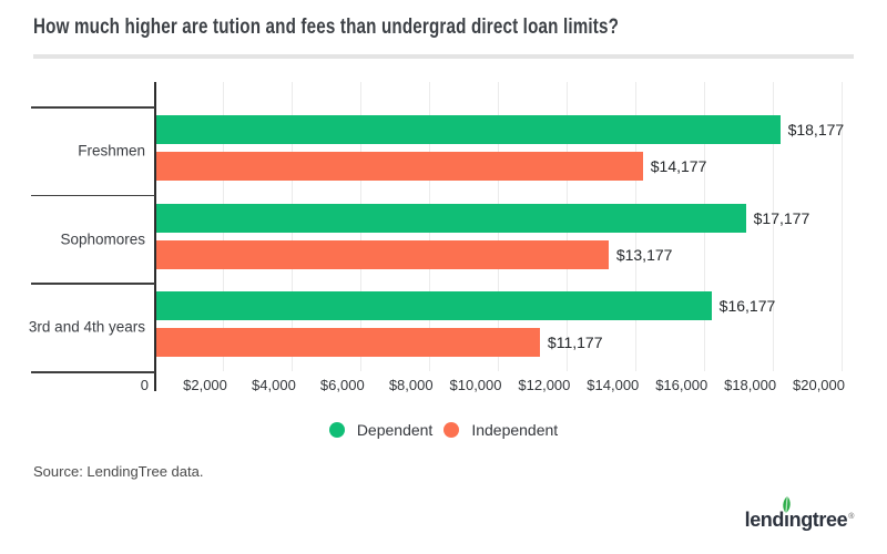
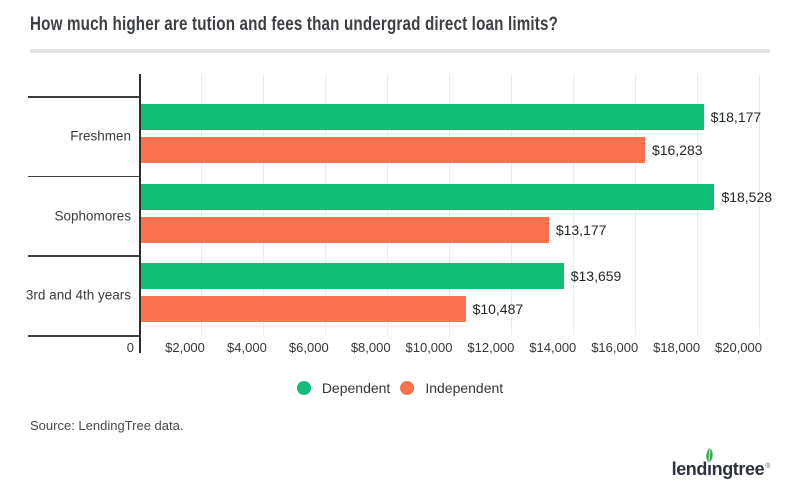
Independent/Freshmen: $14,177 -> $16,283
Dependent/Sophomores: $17,177 -> $18,528
Dependent/3rd and 4th years: $16,177 -> $13,659
Independent/3rd and 4th years: $11,177 -> $10,487
